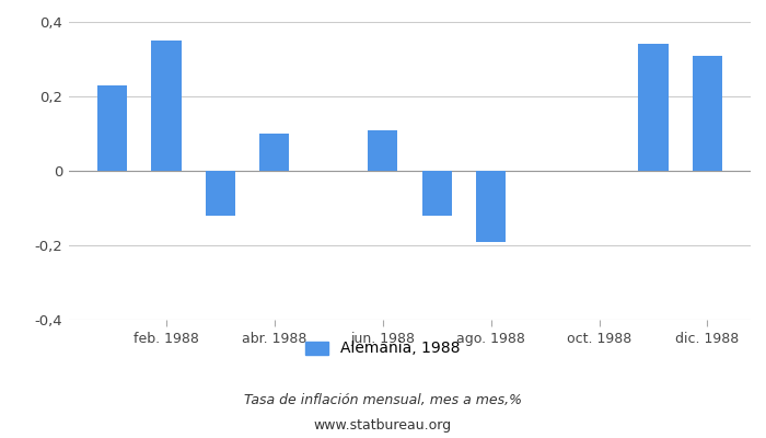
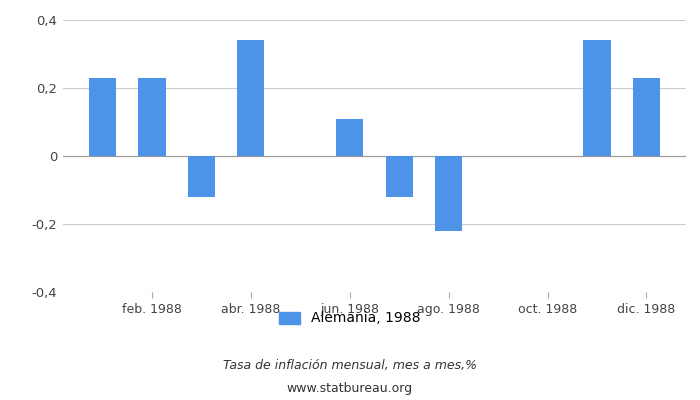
feb. 1988: 0,35 -> 0,23
abr. 1988: 0,10 -> 0,34
ago. 1988: -0,19 -> -0,22
dic. 1988: 0,31 -> 0,23
